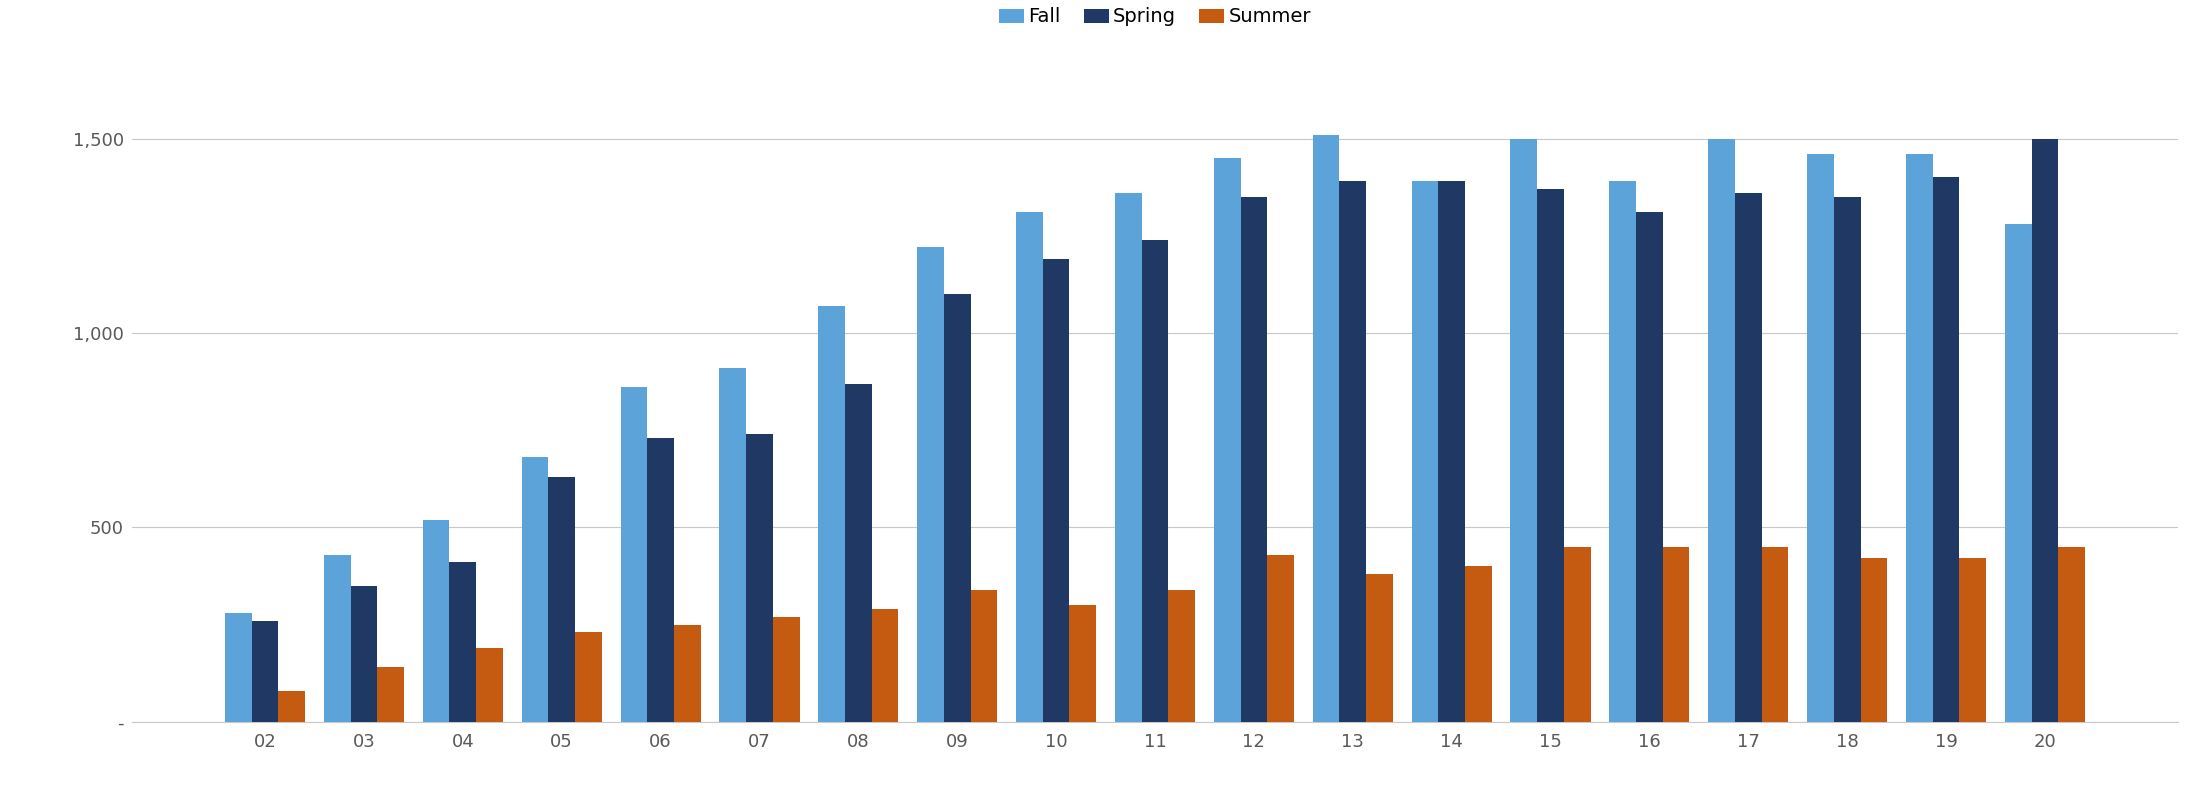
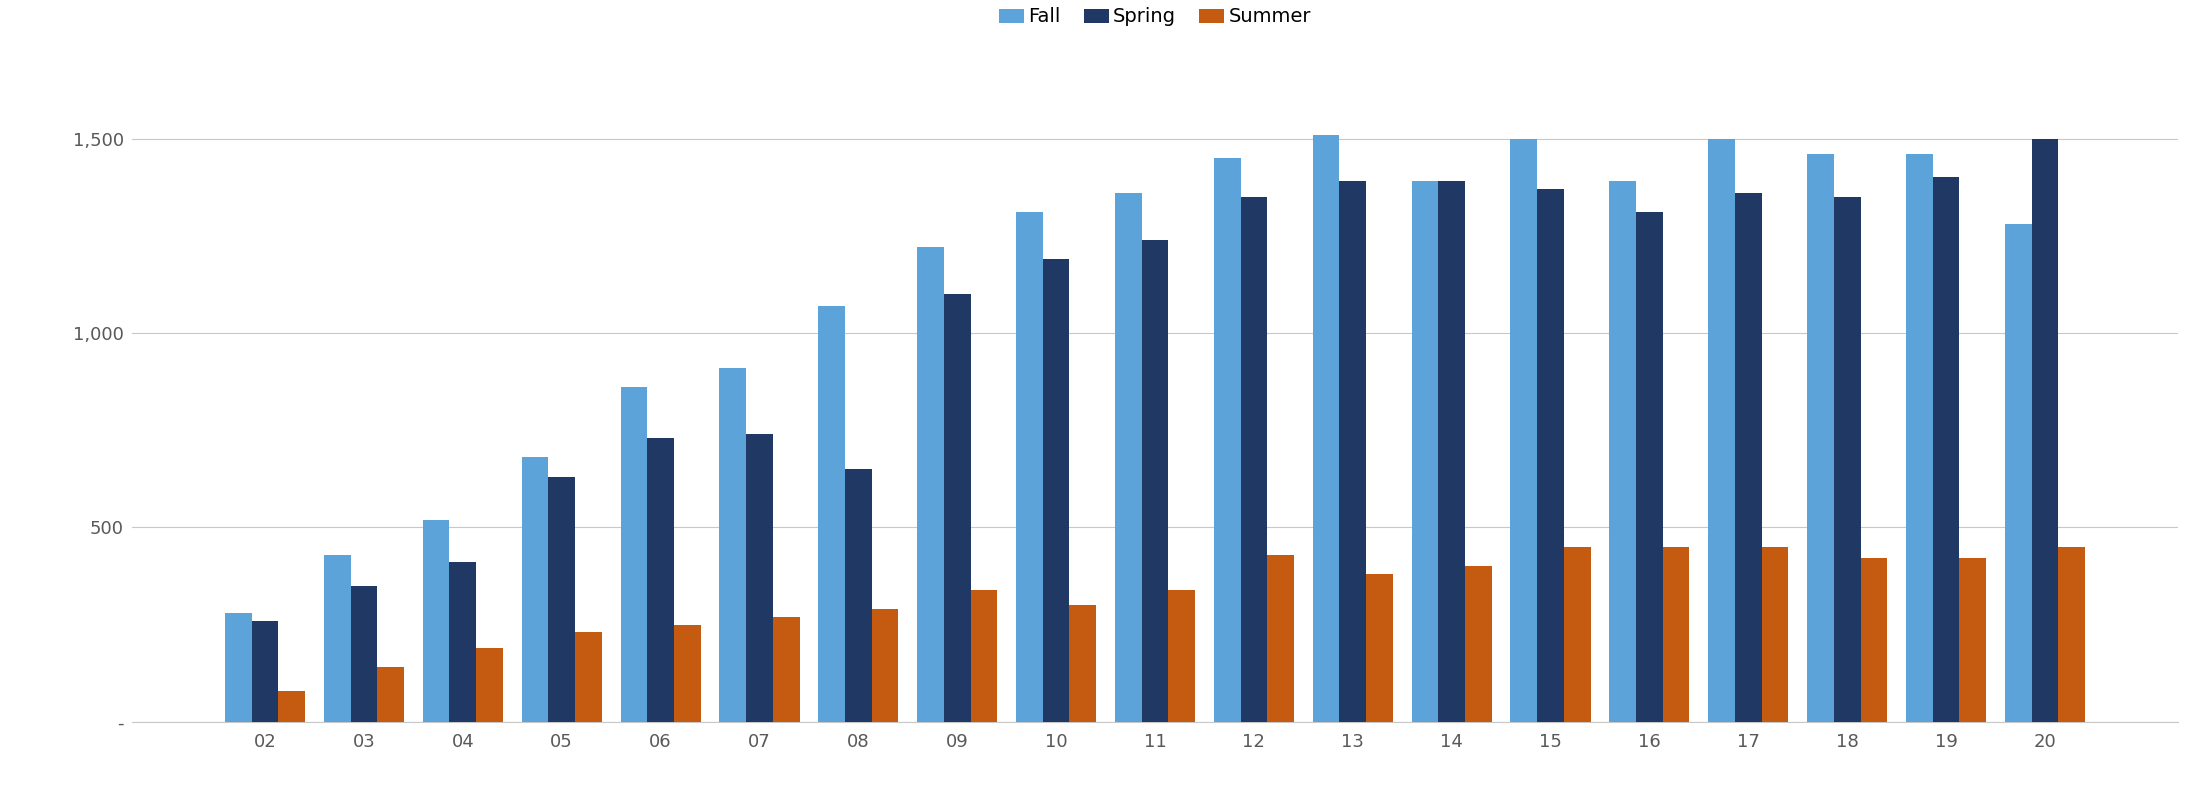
Spring/08: 870 -> 650
